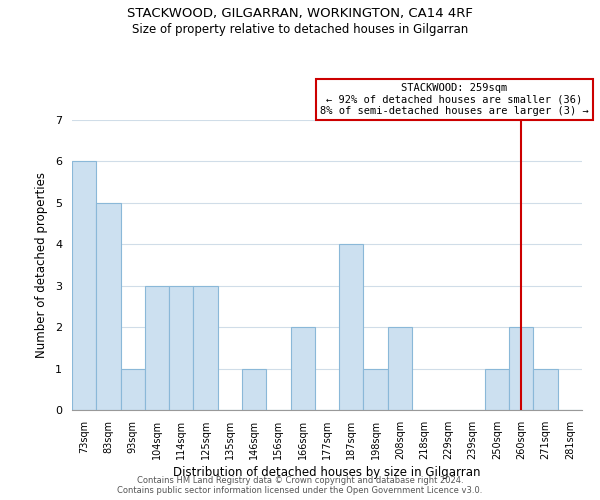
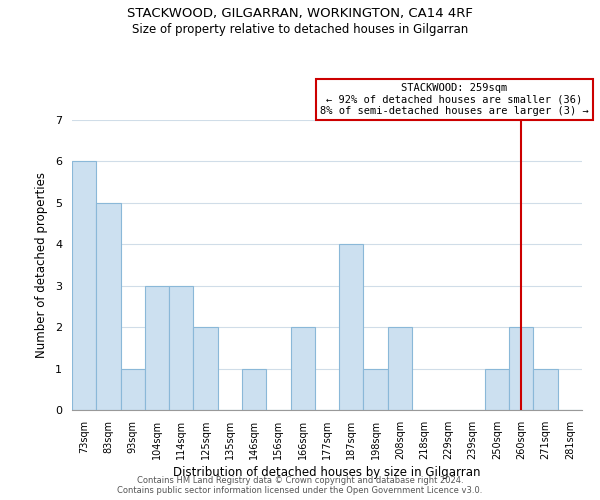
125sqm: 3 -> 2
